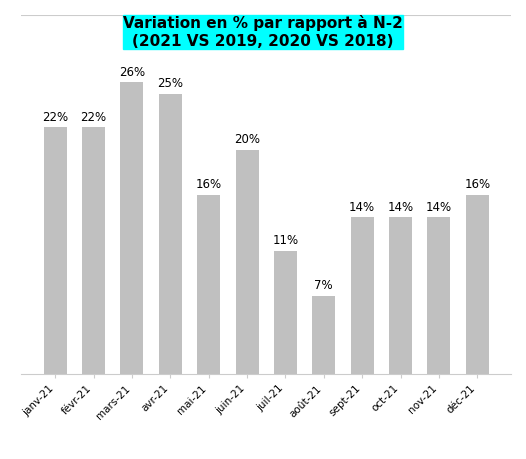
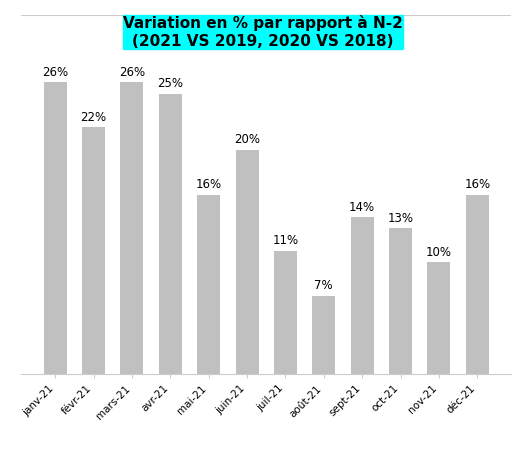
janv-21: 22% -> 26%
oct-21: 14% -> 13%
nov-21: 14% -> 10%
